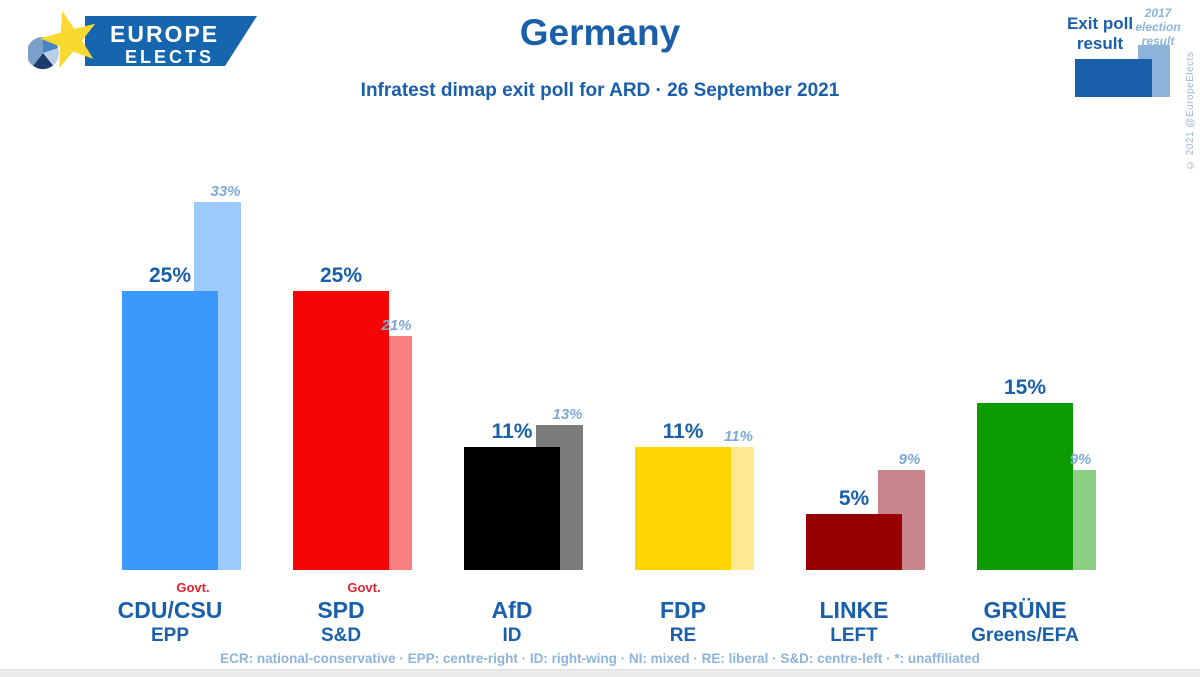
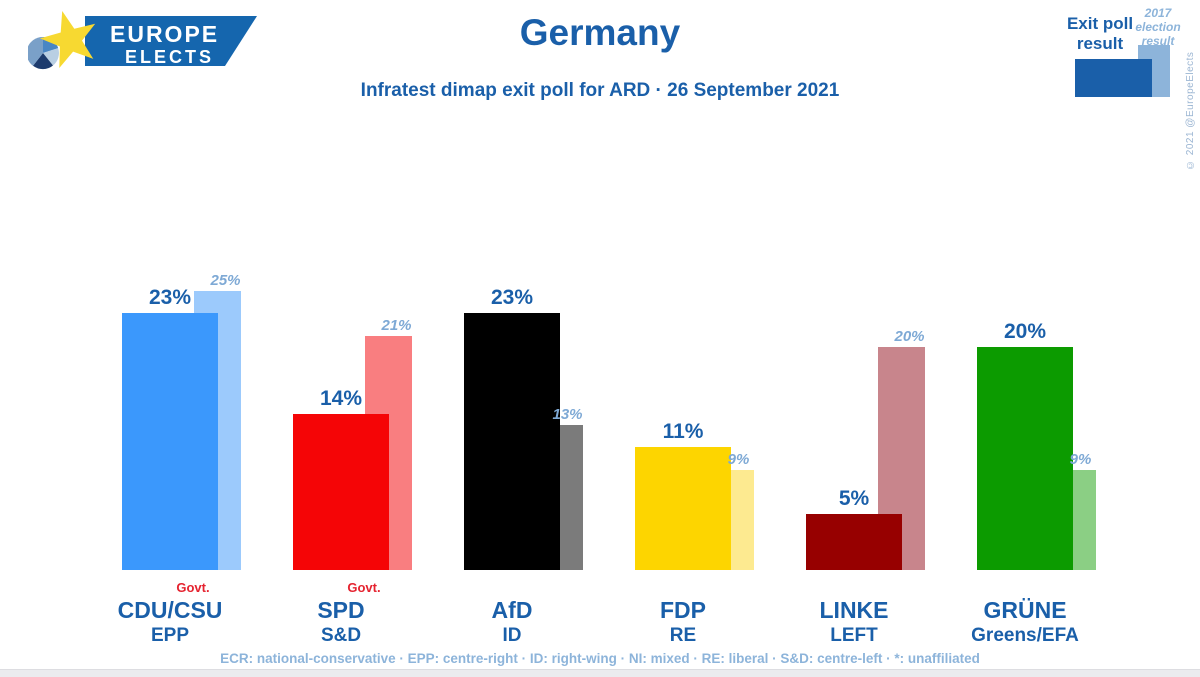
Exit poll result/CDU/CSU: 25% -> 23%
2017 election result/CDU/CSU: 33% -> 25%
Exit poll result/SPD: 25% -> 14%
Exit poll result/AfD: 11% -> 23%
2017 election result/FDP: 11% -> 9%
2017 election result/LINKE: 9% -> 20%
Exit poll result/GRÜNE: 15% -> 20%
